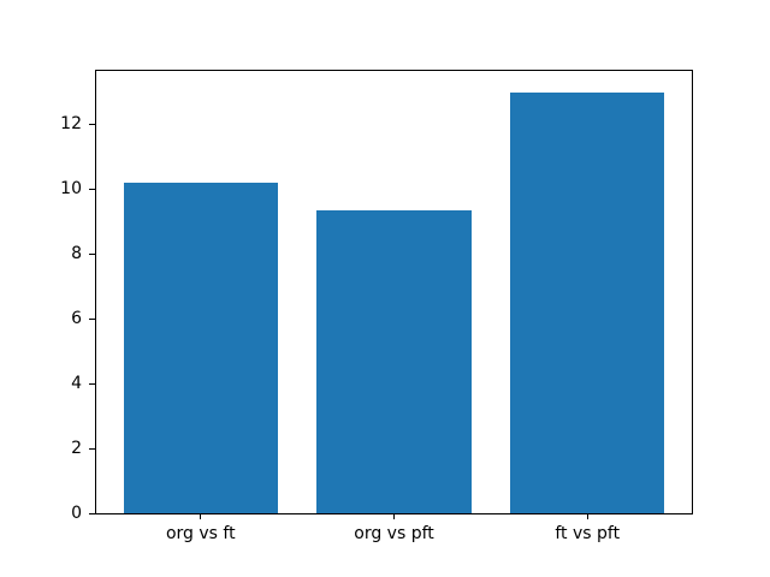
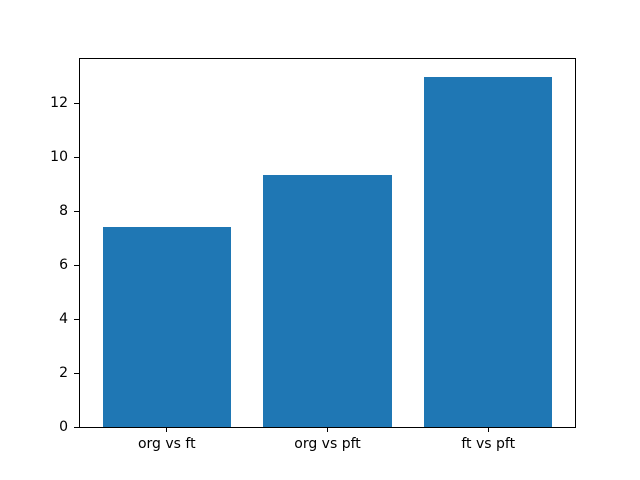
org vs ft: 10.2 -> 7.4
